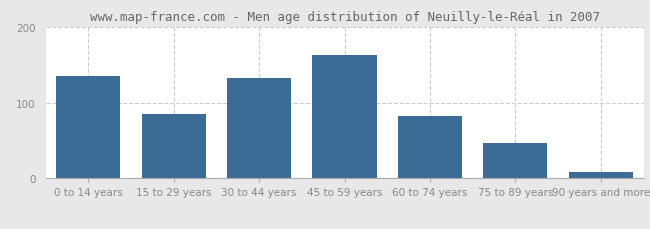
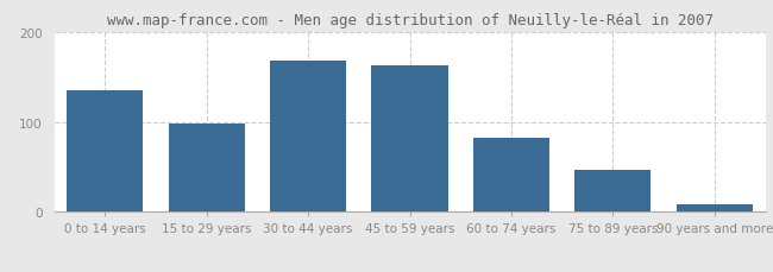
15 to 29 years: 85 -> 98
30 to 44 years: 132 -> 168
